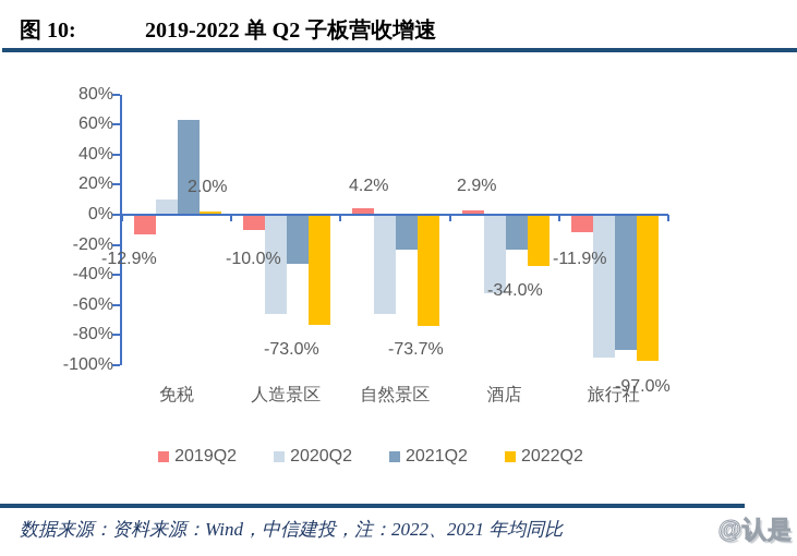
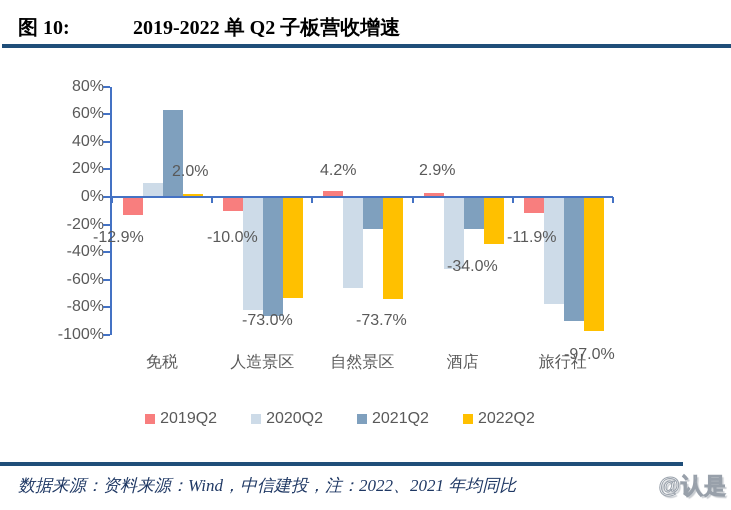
2020Q2/人造景区: -66% -> -82%
2021Q2/人造景区: -33% -> -86%
2020Q2/旅行社: -95% -> -78%
